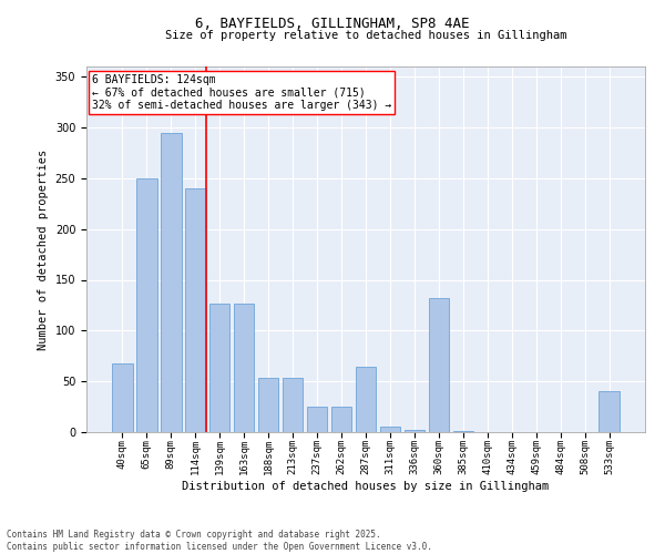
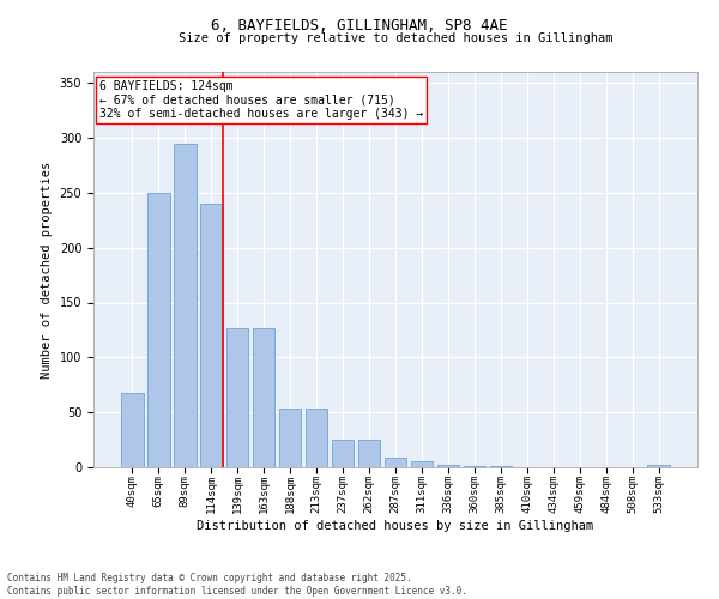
287sqm: 64 -> 9
360sqm: 132 -> 1
533sqm: 40 -> 2
